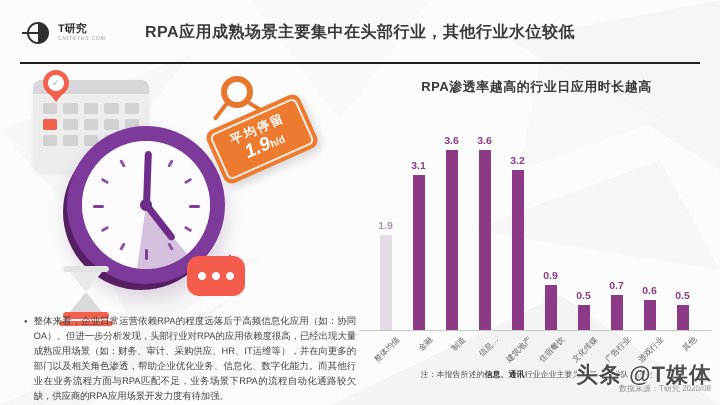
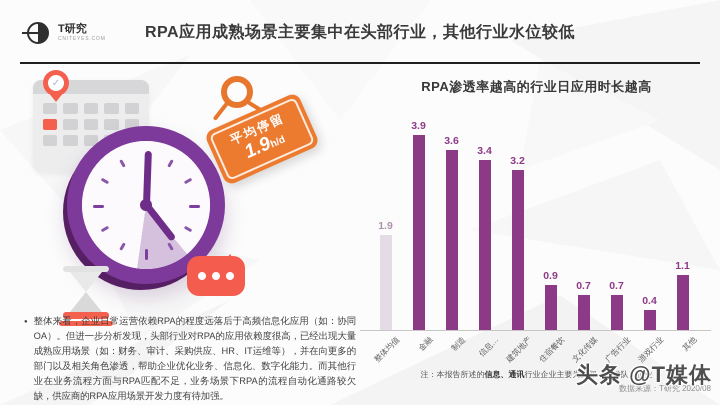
金融: 3.1 -> 3.9
信息…: 3.6 -> 3.4
文化传媒: 0.5 -> 0.7
游戏行业: 0.6 -> 0.4
其他: 0.5 -> 1.1
